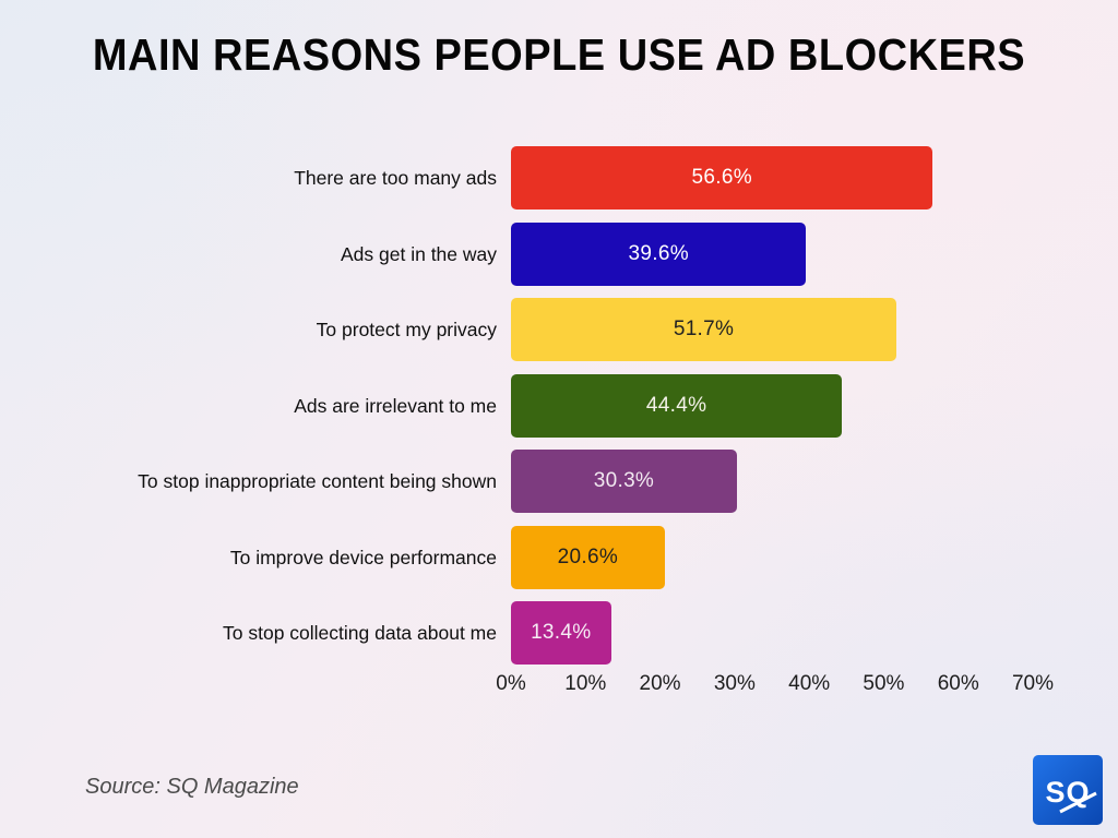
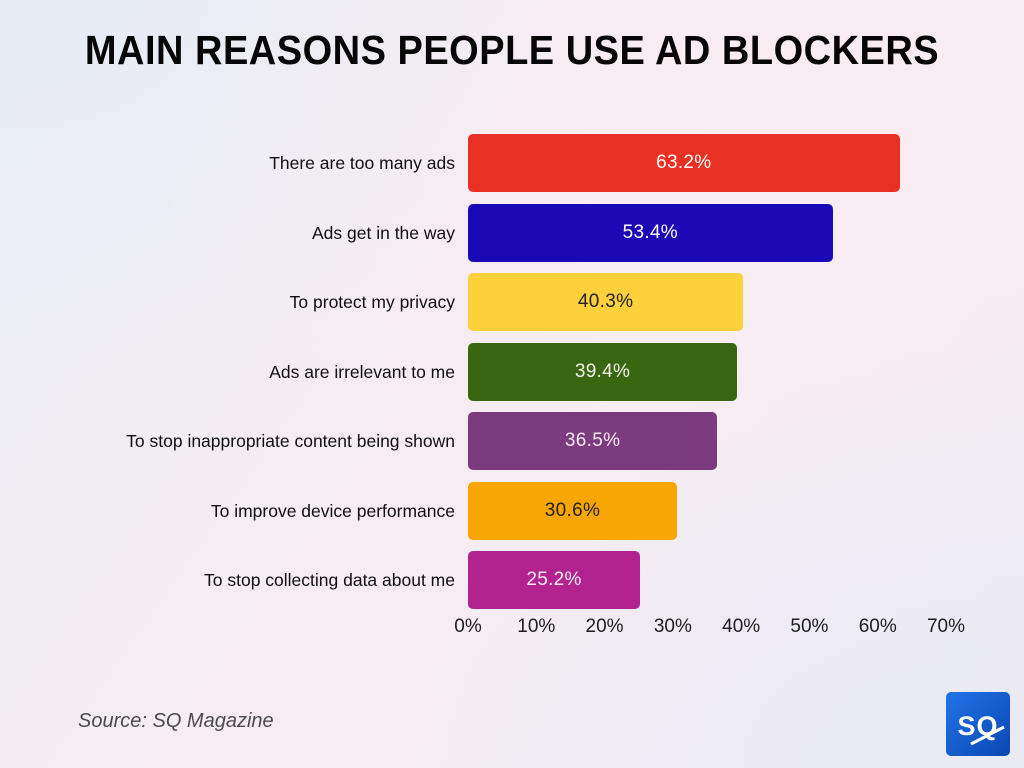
There are too many ads: 56.6% -> 63.2%
Ads get in the way: 39.6% -> 53.4%
To protect my privacy: 51.7% -> 40.3%
Ads are irrelevant to me: 44.4% -> 39.4%
To stop inappropriate content being shown: 30.3% -> 36.5%
To improve device performance: 20.6% -> 30.6%
To stop collecting data about me: 13.4% -> 25.2%
